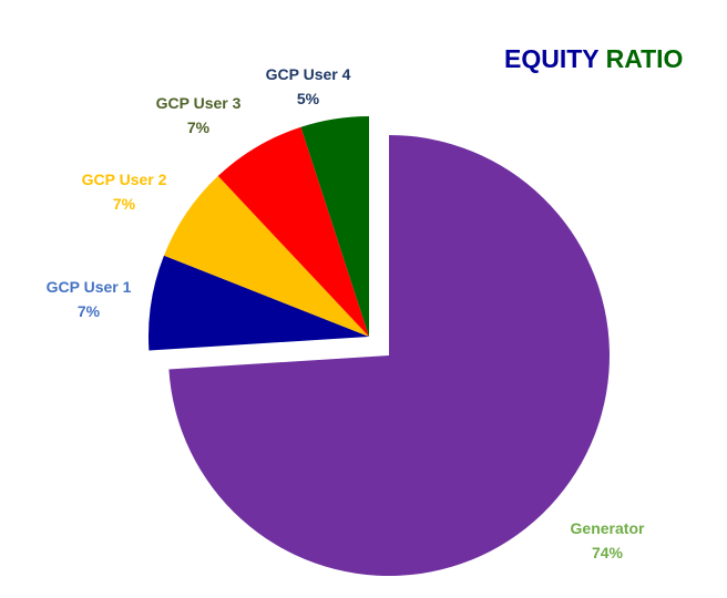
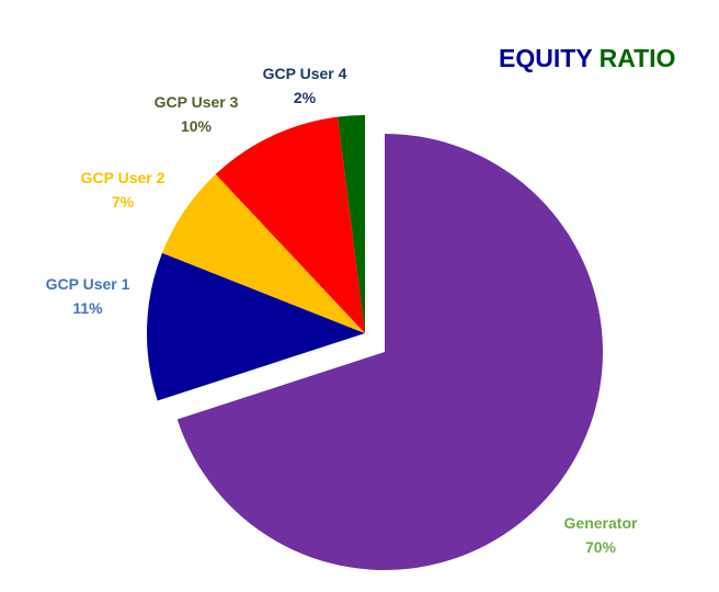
Generator: 74% -> 70%
GCP User 1: 7% -> 11%
GCP User 3: 7% -> 10%
GCP User 4: 5% -> 2%
